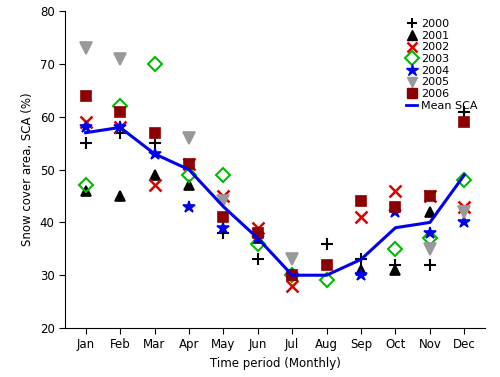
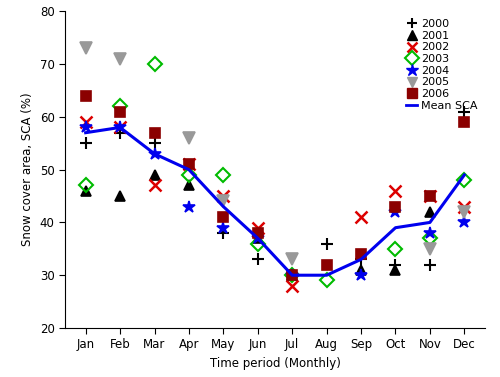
2006/Sep: 44 -> 34
